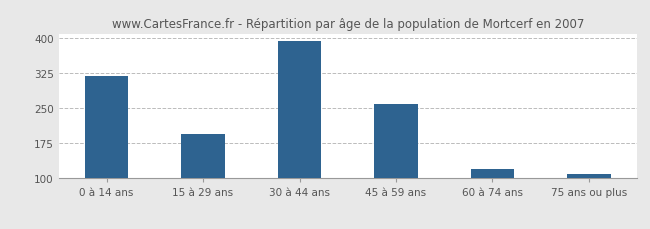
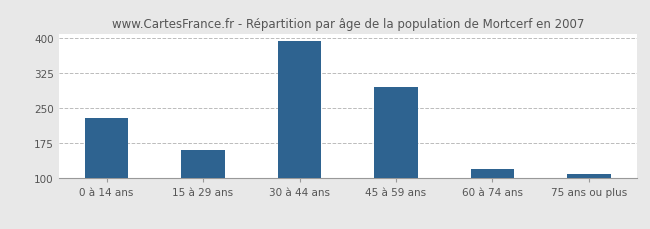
0 à 14 ans: 320 -> 230
15 à 29 ans: 195 -> 160
45 à 59 ans: 260 -> 295
